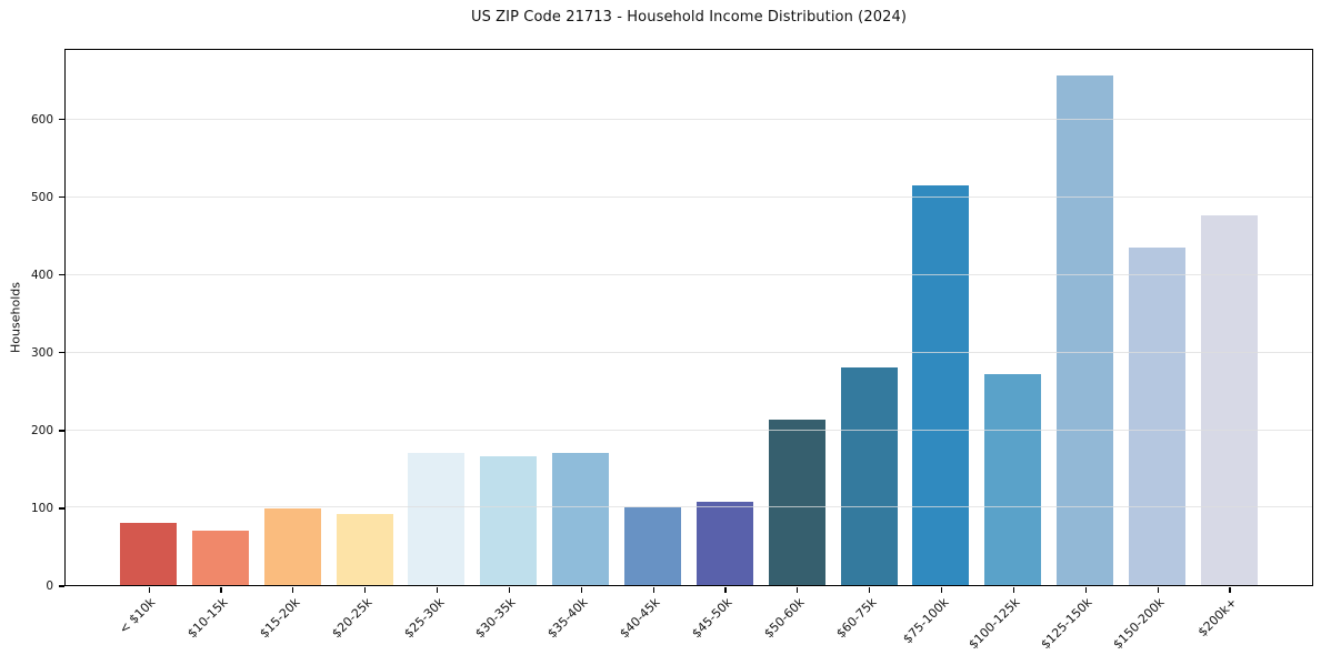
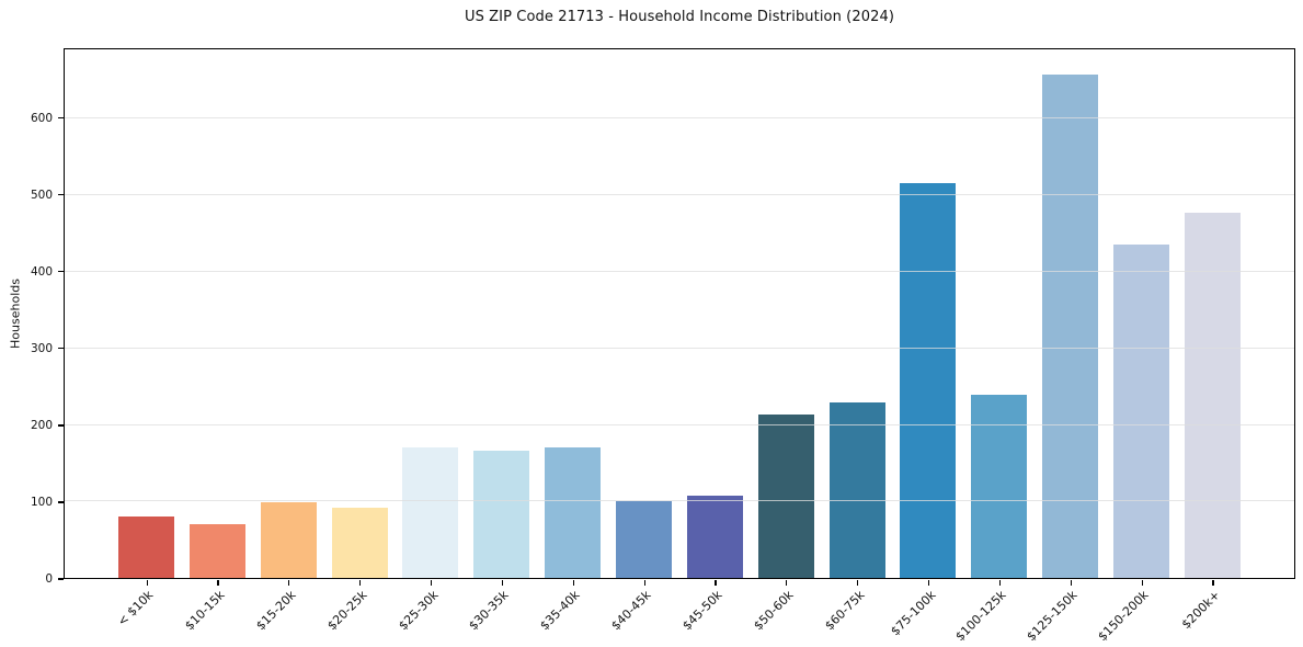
$60-75k: 280 -> 230
$100-125k: 270 -> 240
